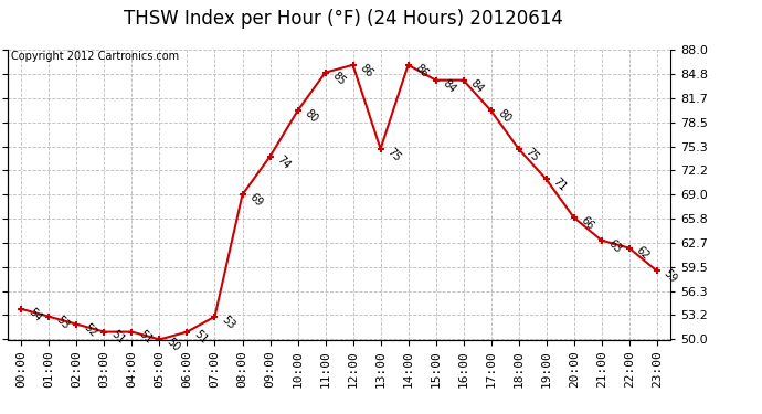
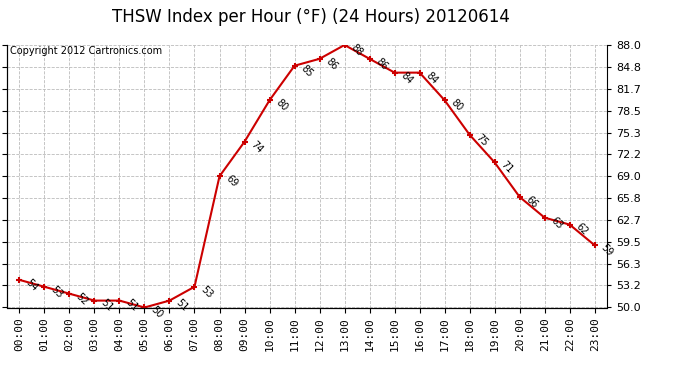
13:00: 75 -> 88
